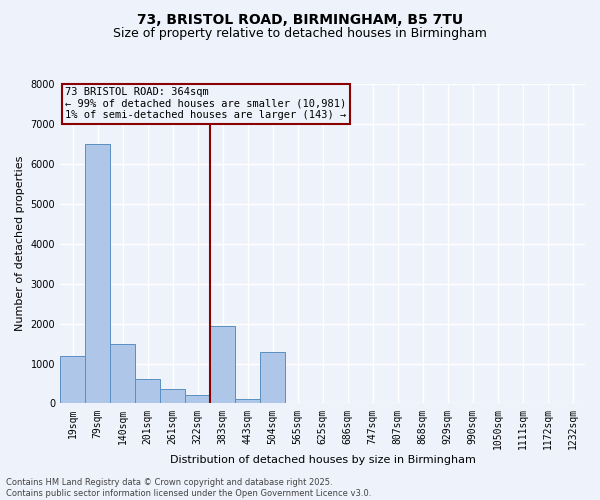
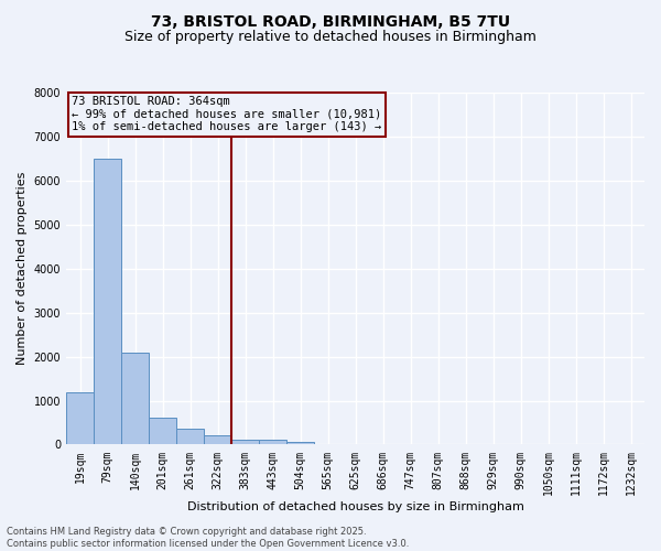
140sqm: 1500 -> 2100
383sqm: 1950 -> 100
504sqm: 1300 -> 60
